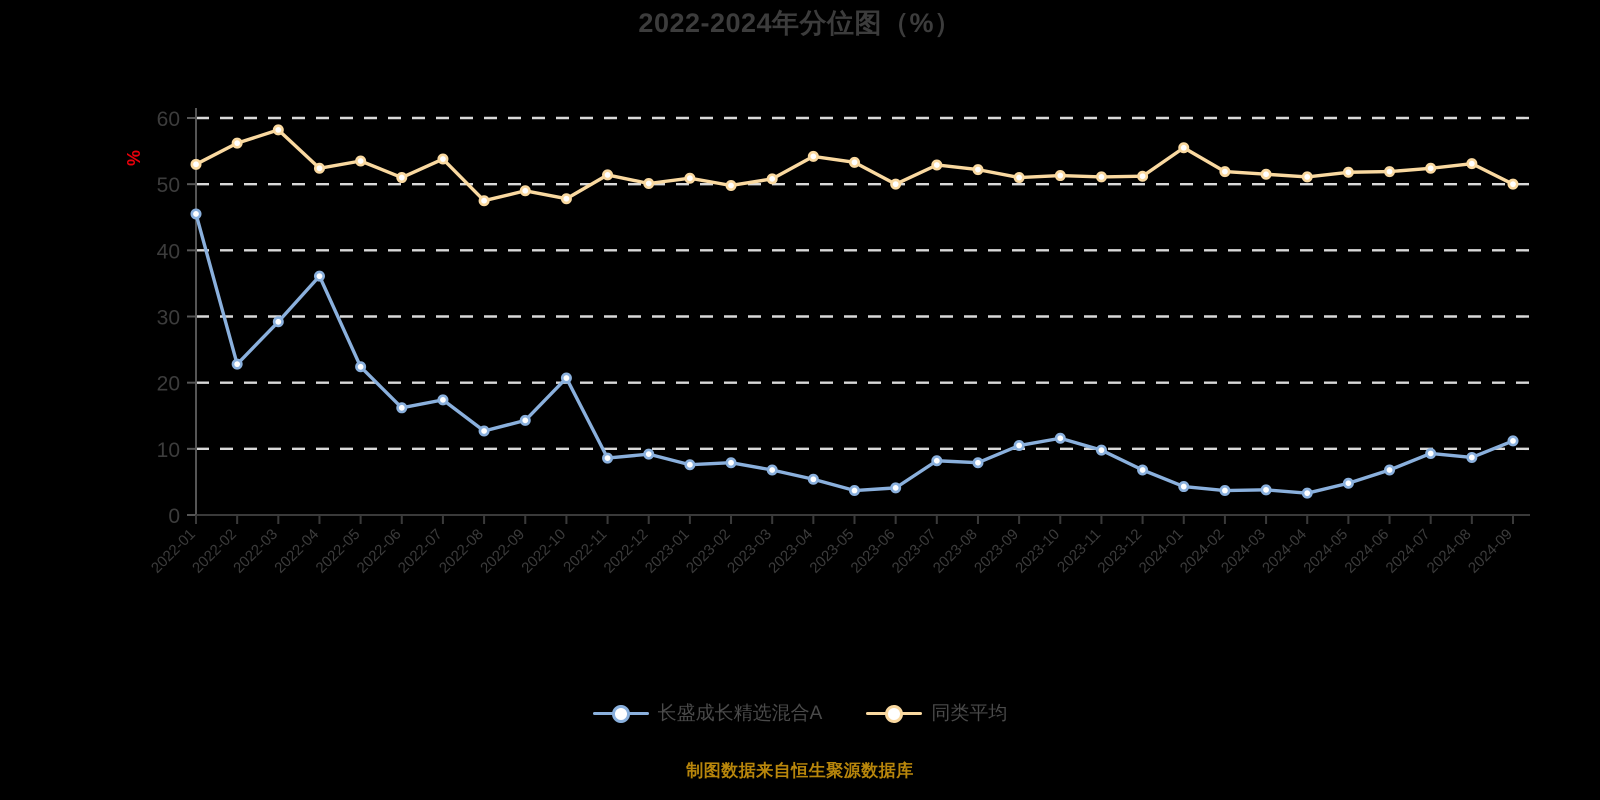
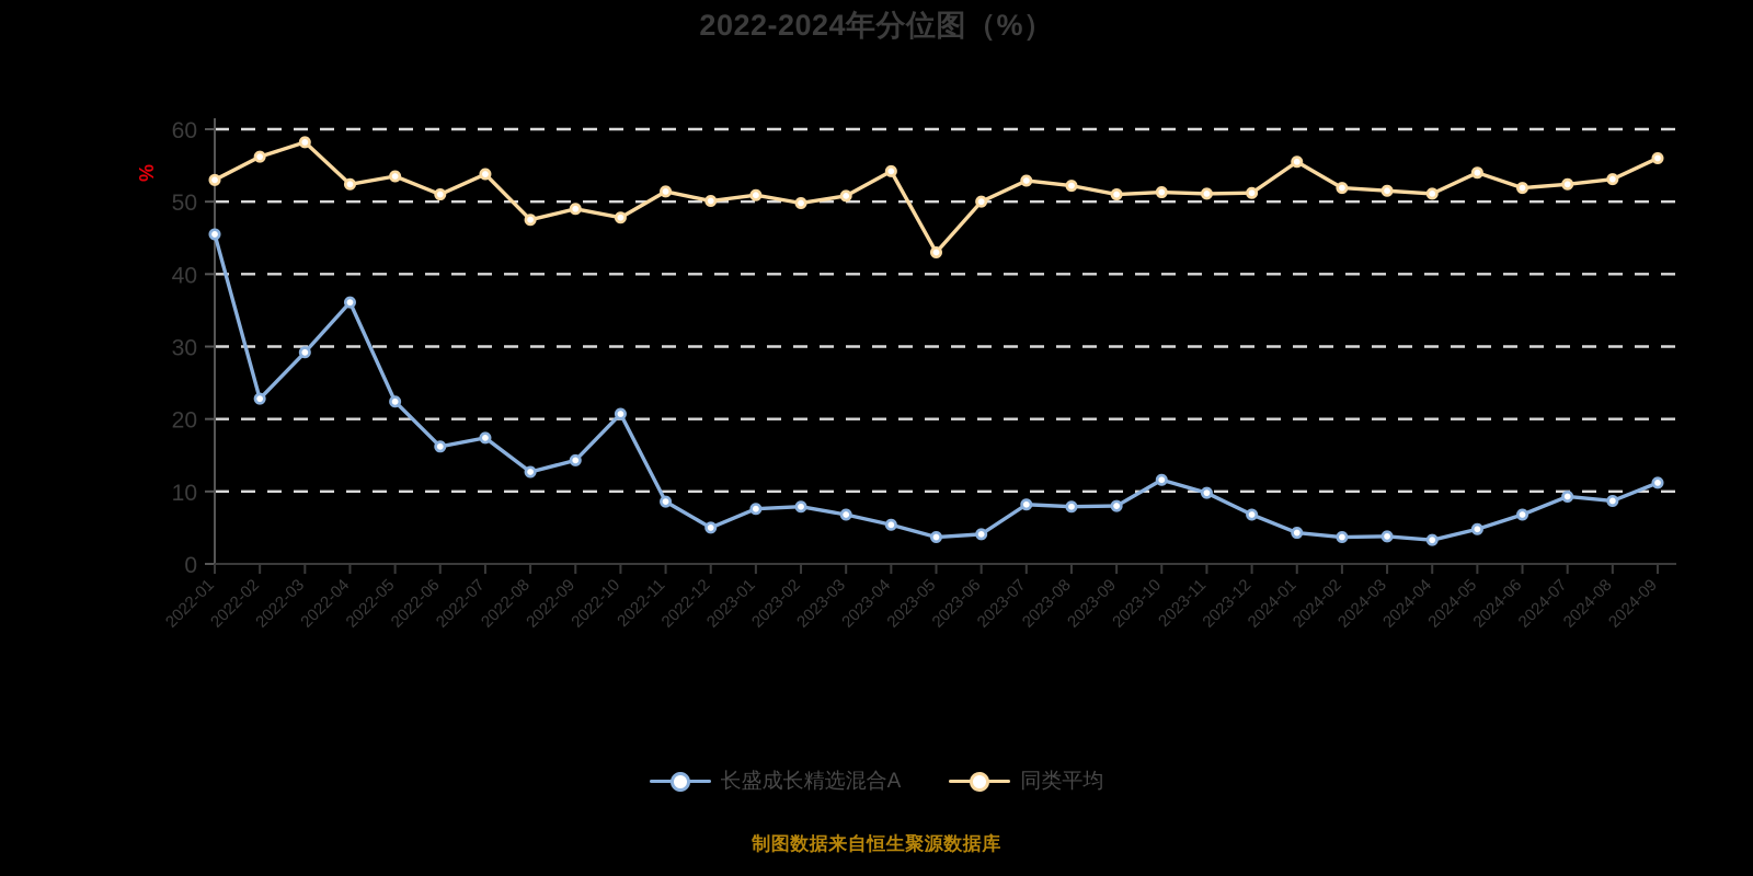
长盛成长精选混合A/2022-12: 9 -> 5
同类平均/2023-05: 53 -> 43
长盛成长精选混合A/2023-09: 10 -> 8
同类平均/2024-05: 52 -> 54
同类平均/2024-09: 50 -> 56
